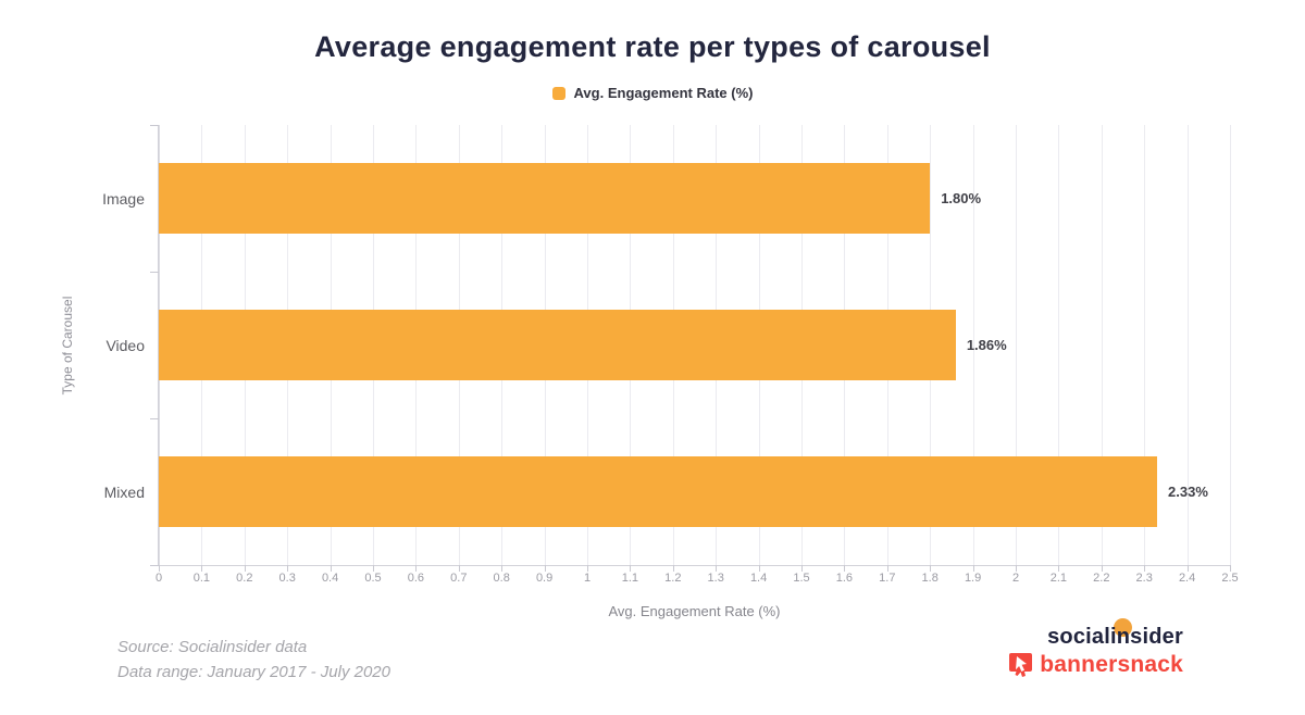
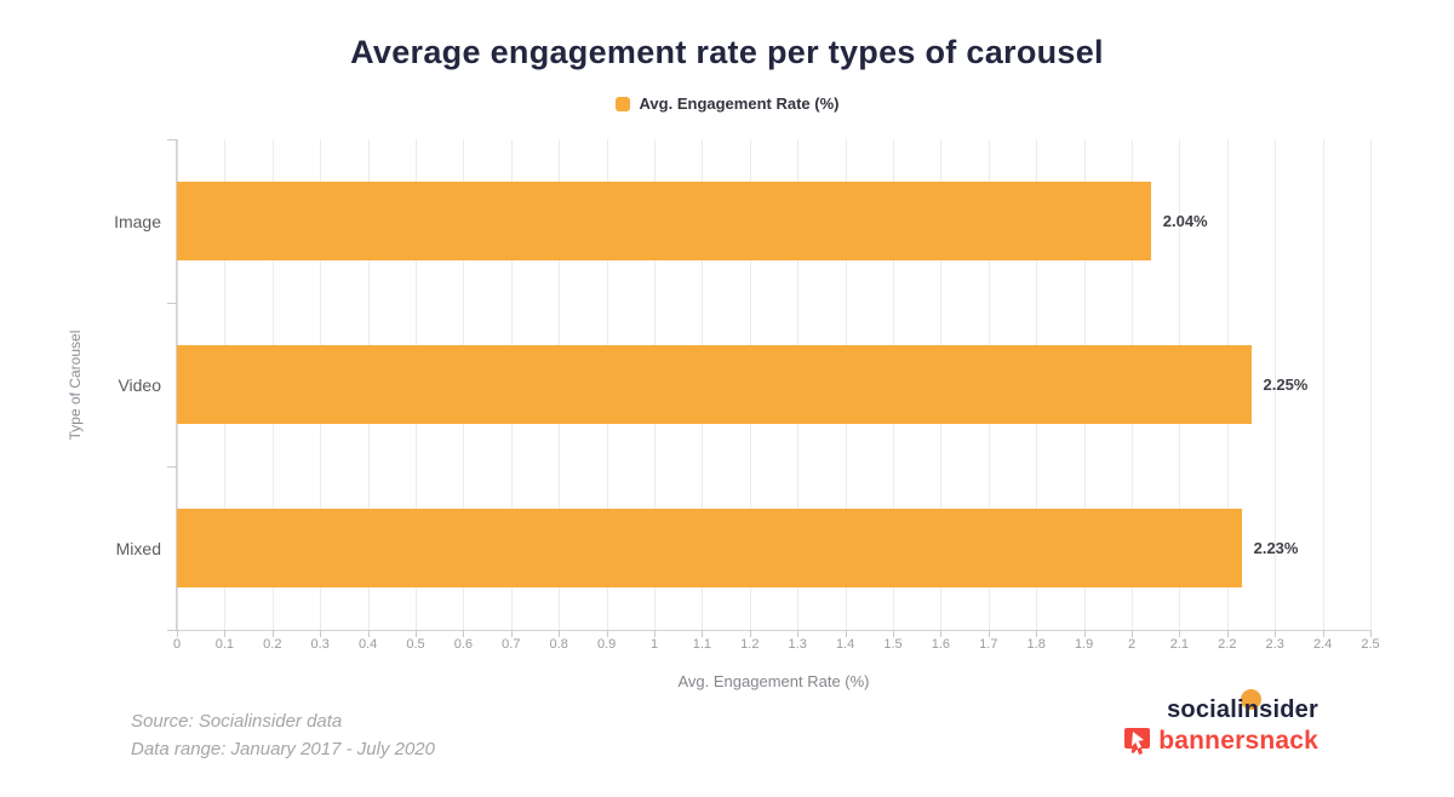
Image: 1.80% -> 2.04%
Video: 1.86% -> 2.25%
Mixed: 2.33% -> 2.23%
